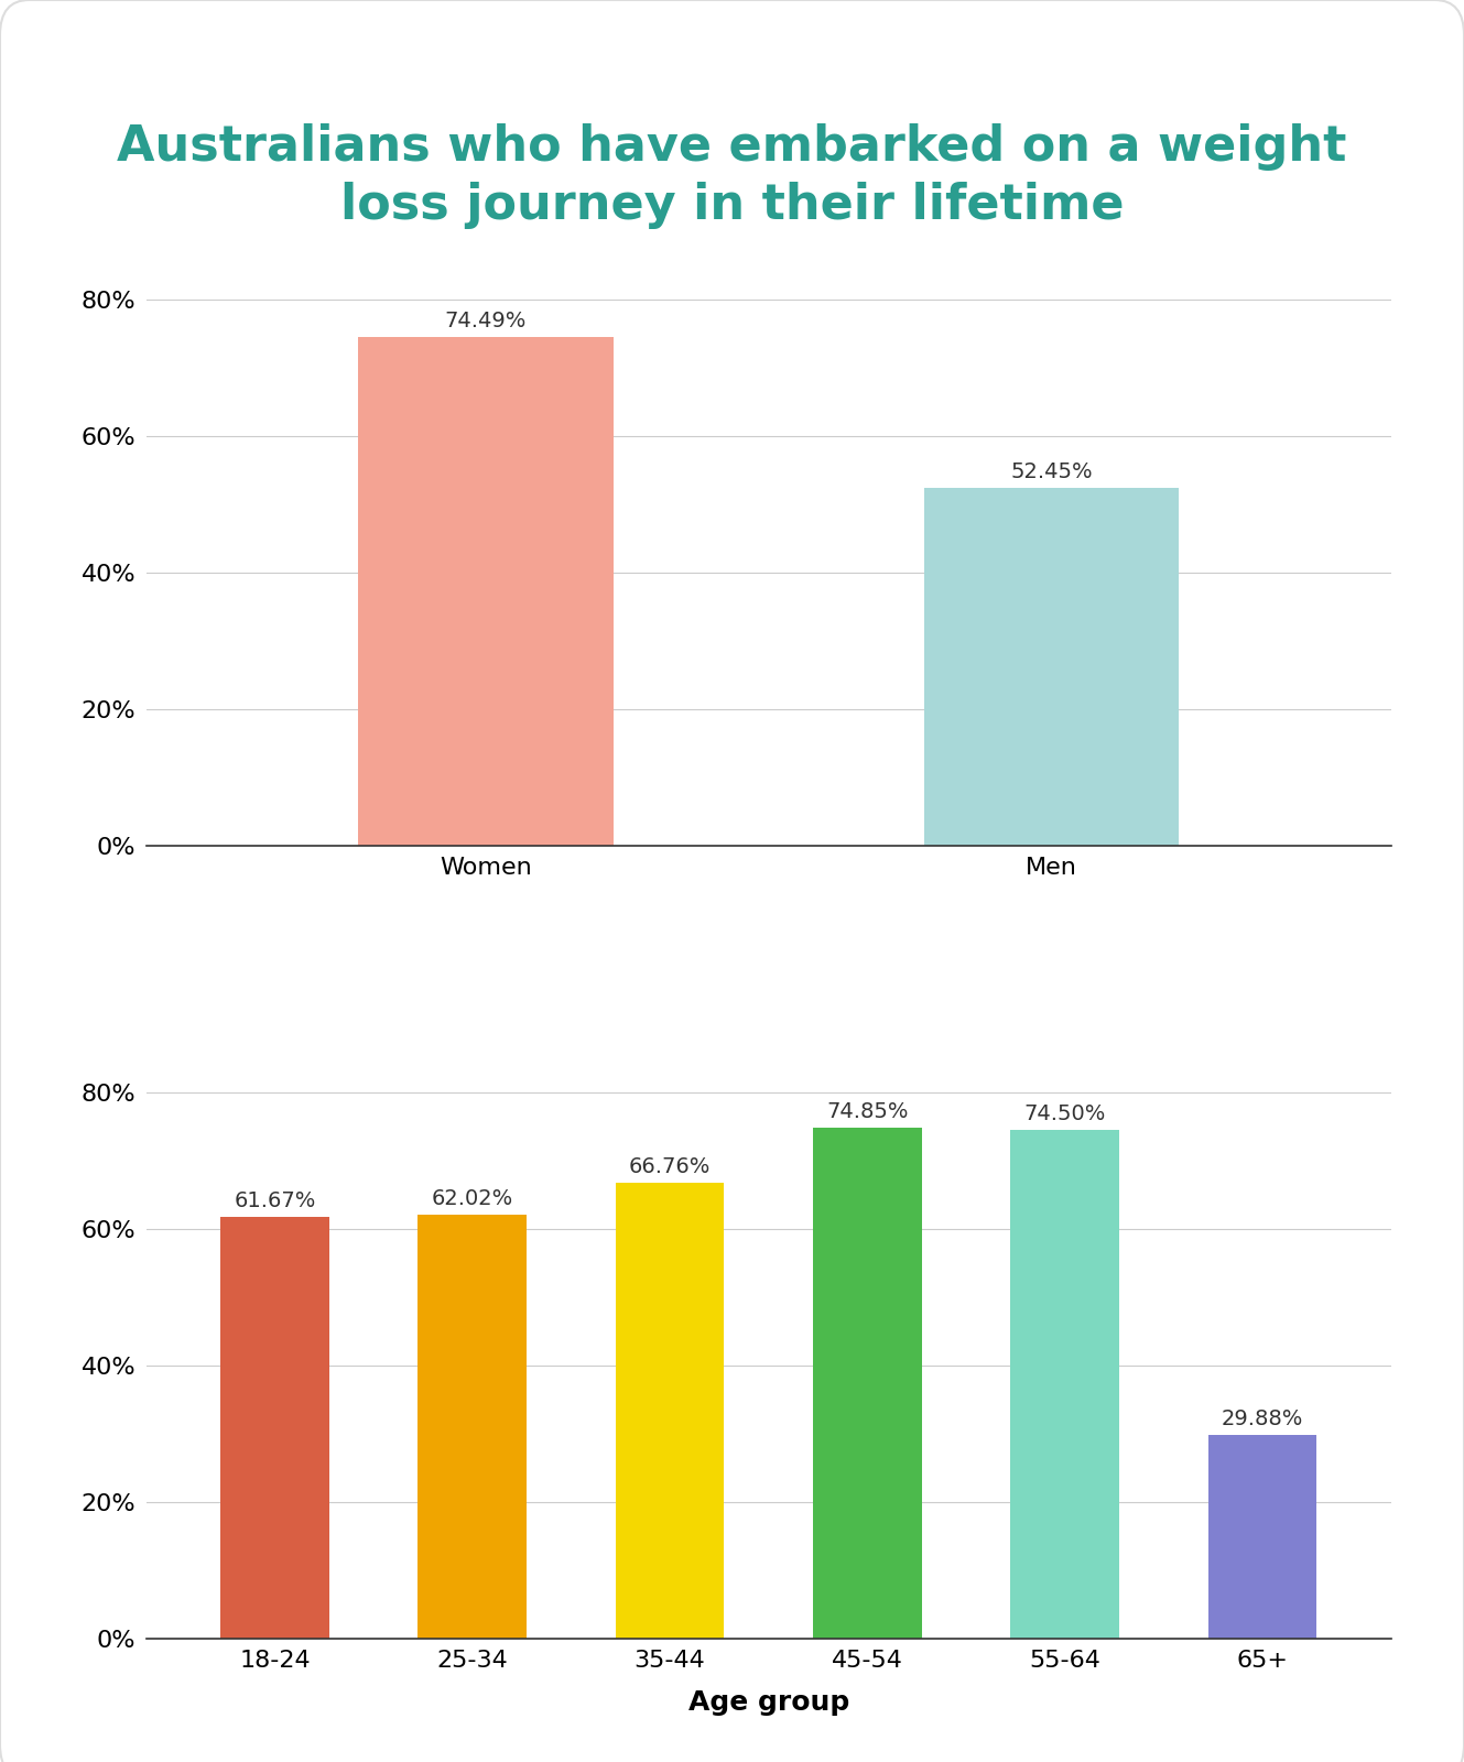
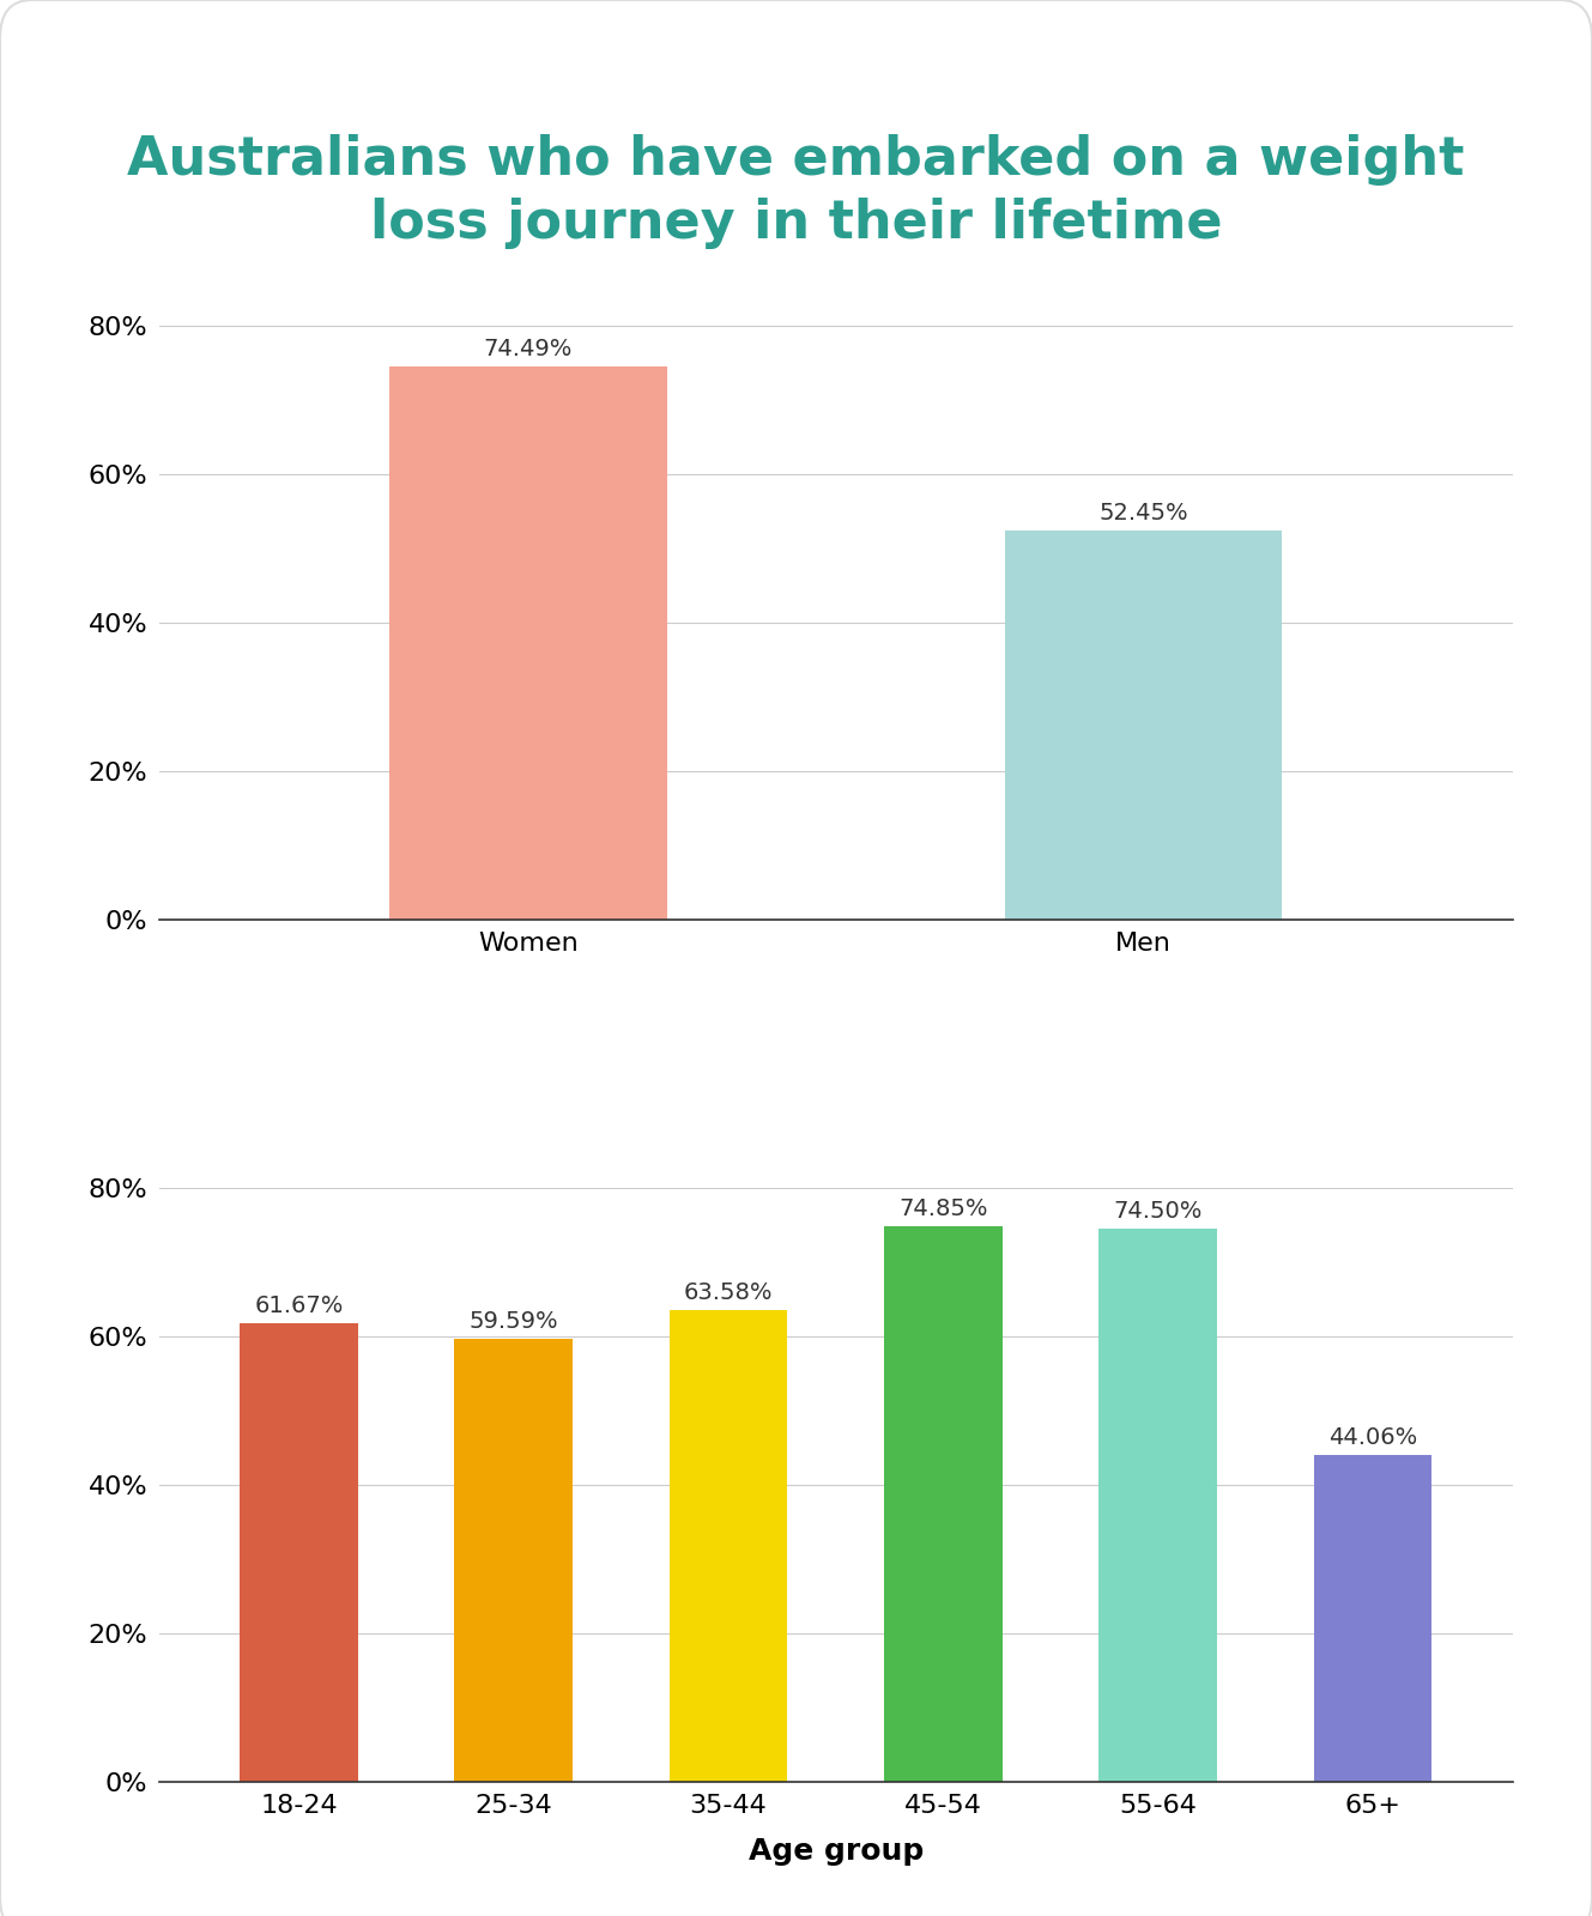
25-34: 62.02% -> 59.59%
35-44: 66.76% -> 63.58%
65+: 29.88% -> 44.06%
